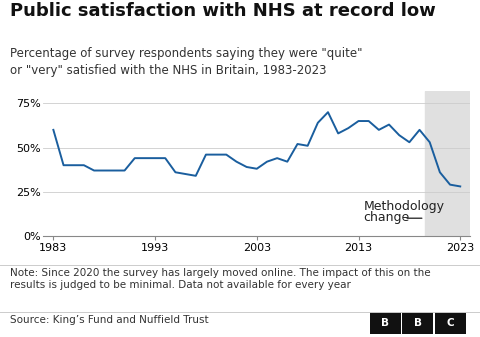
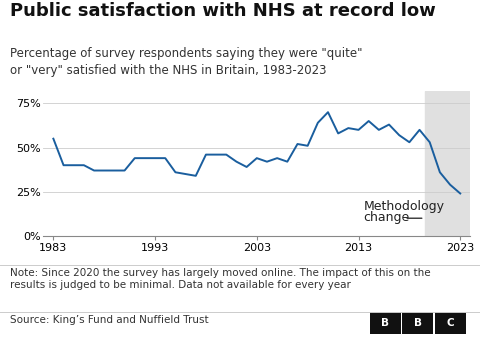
1983: 60% -> 55%
2003: 38% -> 44%
2013: 65% -> 60%
2023: 28% -> 24%
